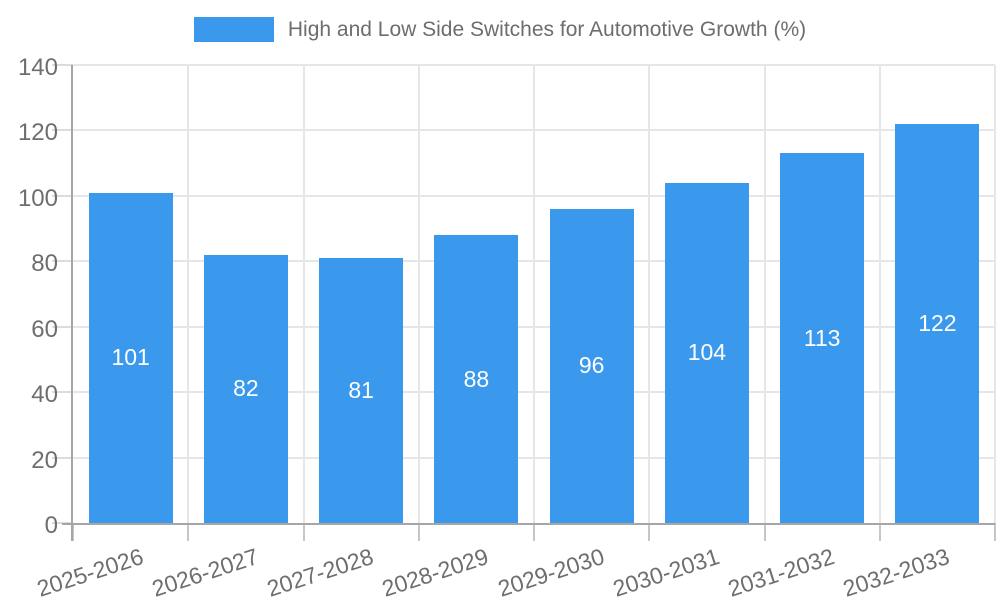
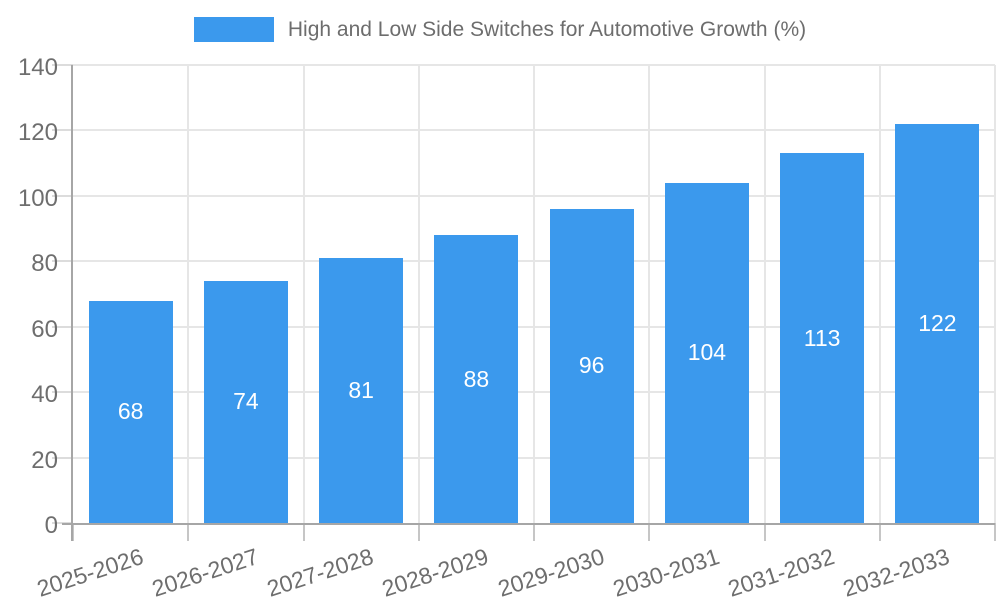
2025-2026: 101 -> 68
2026-2027: 82 -> 74
